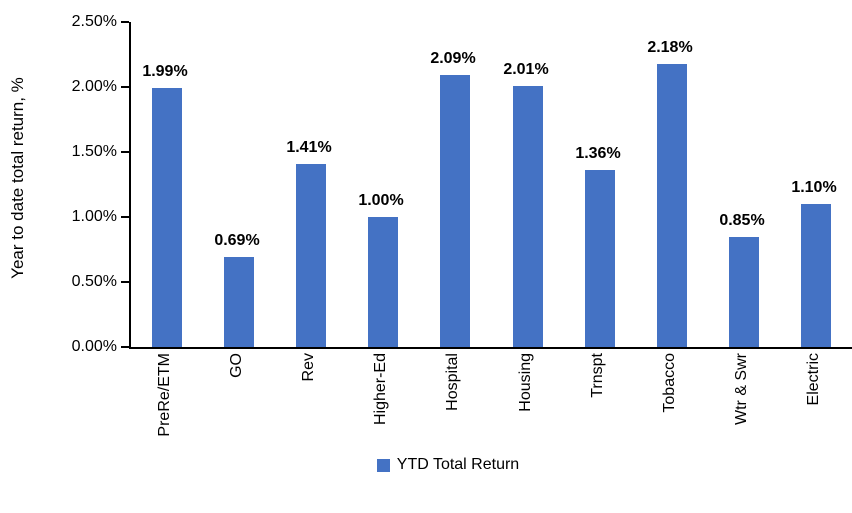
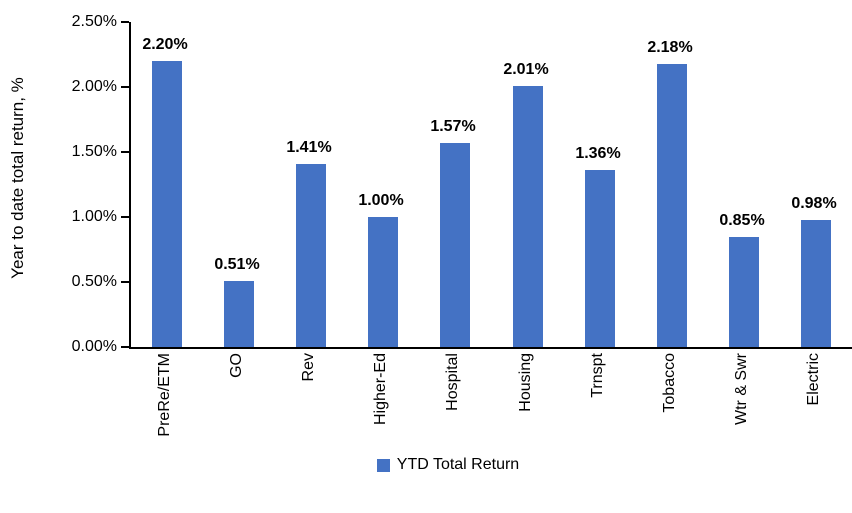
PreRe/ETM: 1.99% -> 2.20%
GO: 0.69% -> 0.51%
Hospital: 2.09% -> 1.57%
Electric: 1.10% -> 0.98%
